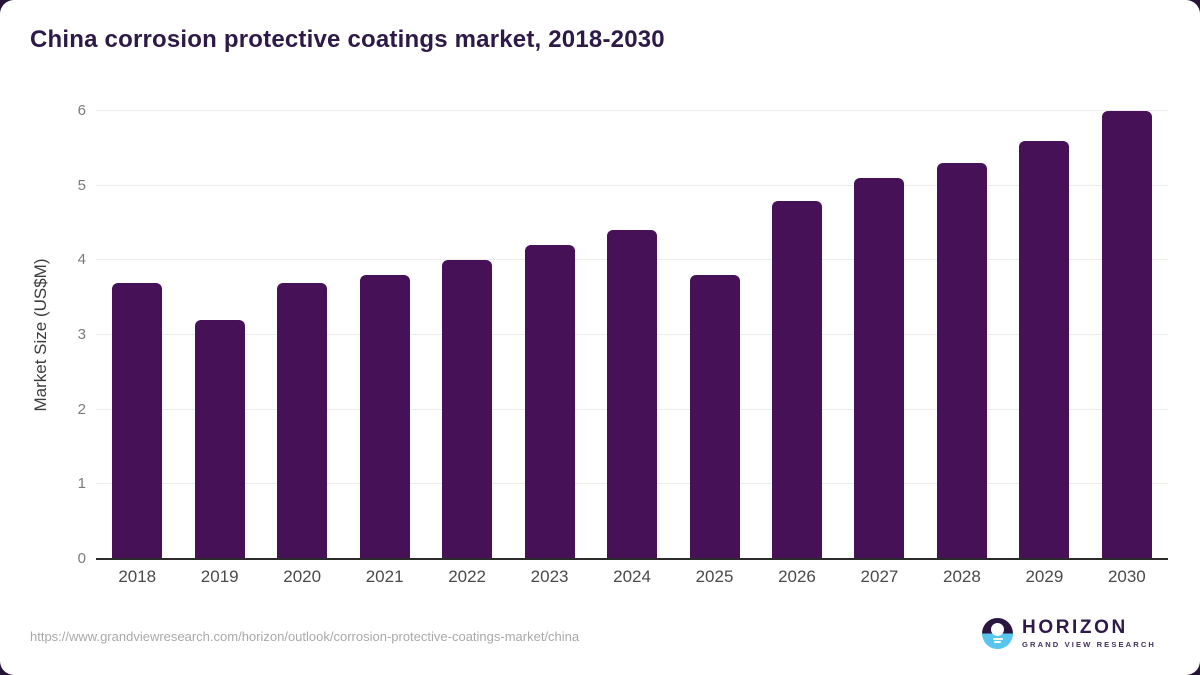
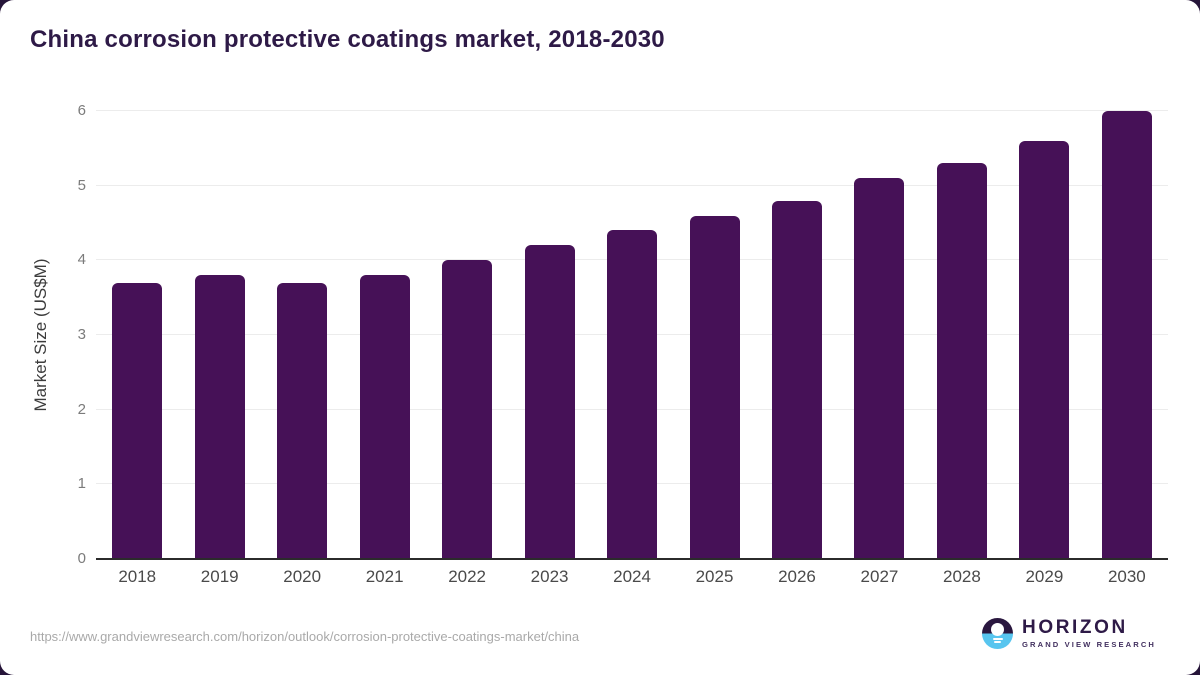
2019: 3.2 -> 3.8
2025: 3.8 -> 4.6
